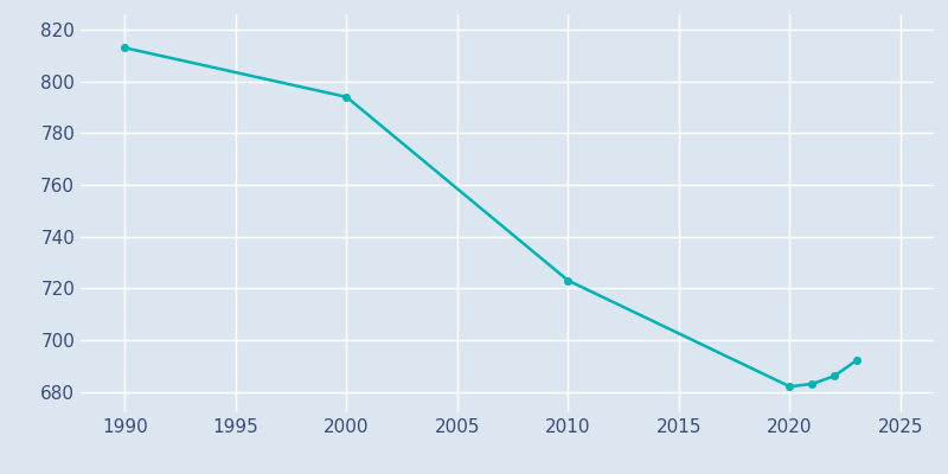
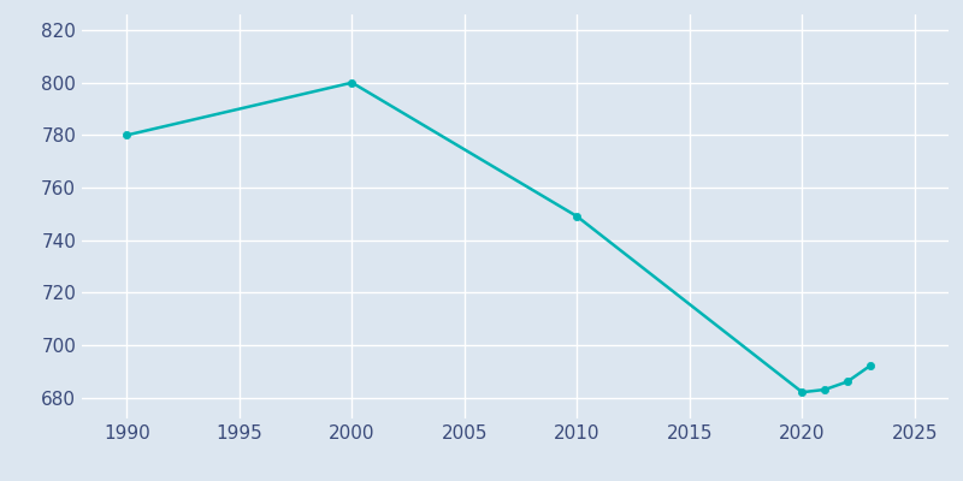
1990: 813 -> 780
2000: 794 -> 800
2010: 723 -> 749
